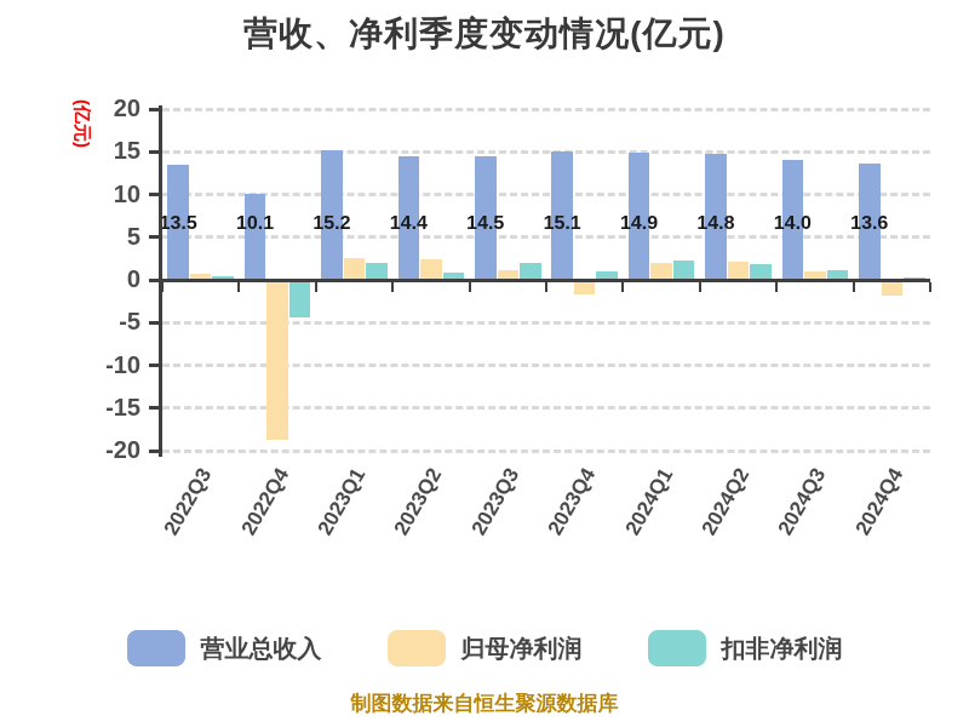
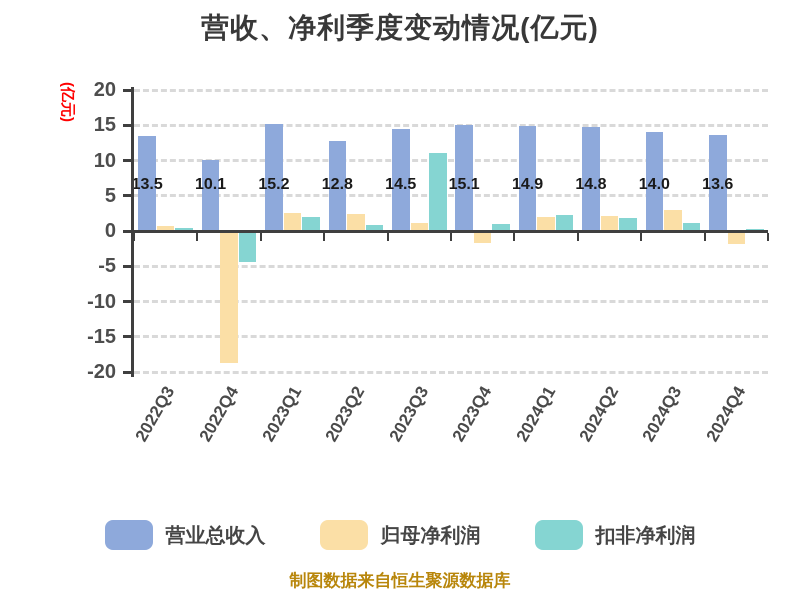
营业总收入/2023Q2: 14.4 -> 12.8
扣非净利润/2023Q3: 2 -> 11
归母净利润/2024Q3: 1 -> 3
